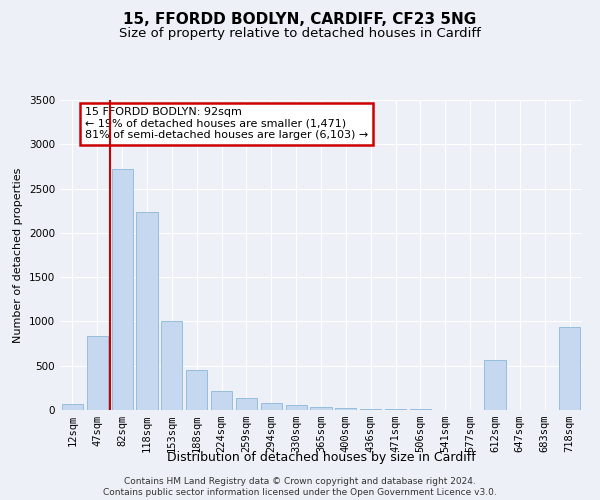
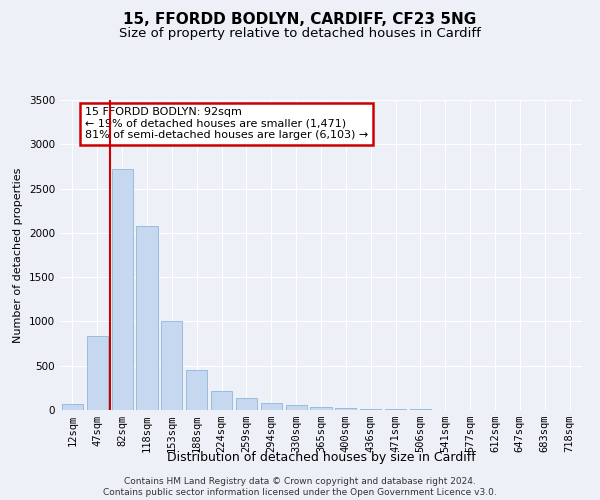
118sqm: 2240 -> 2080
612sqm: 560 -> 0
718sqm: 940 -> 0
